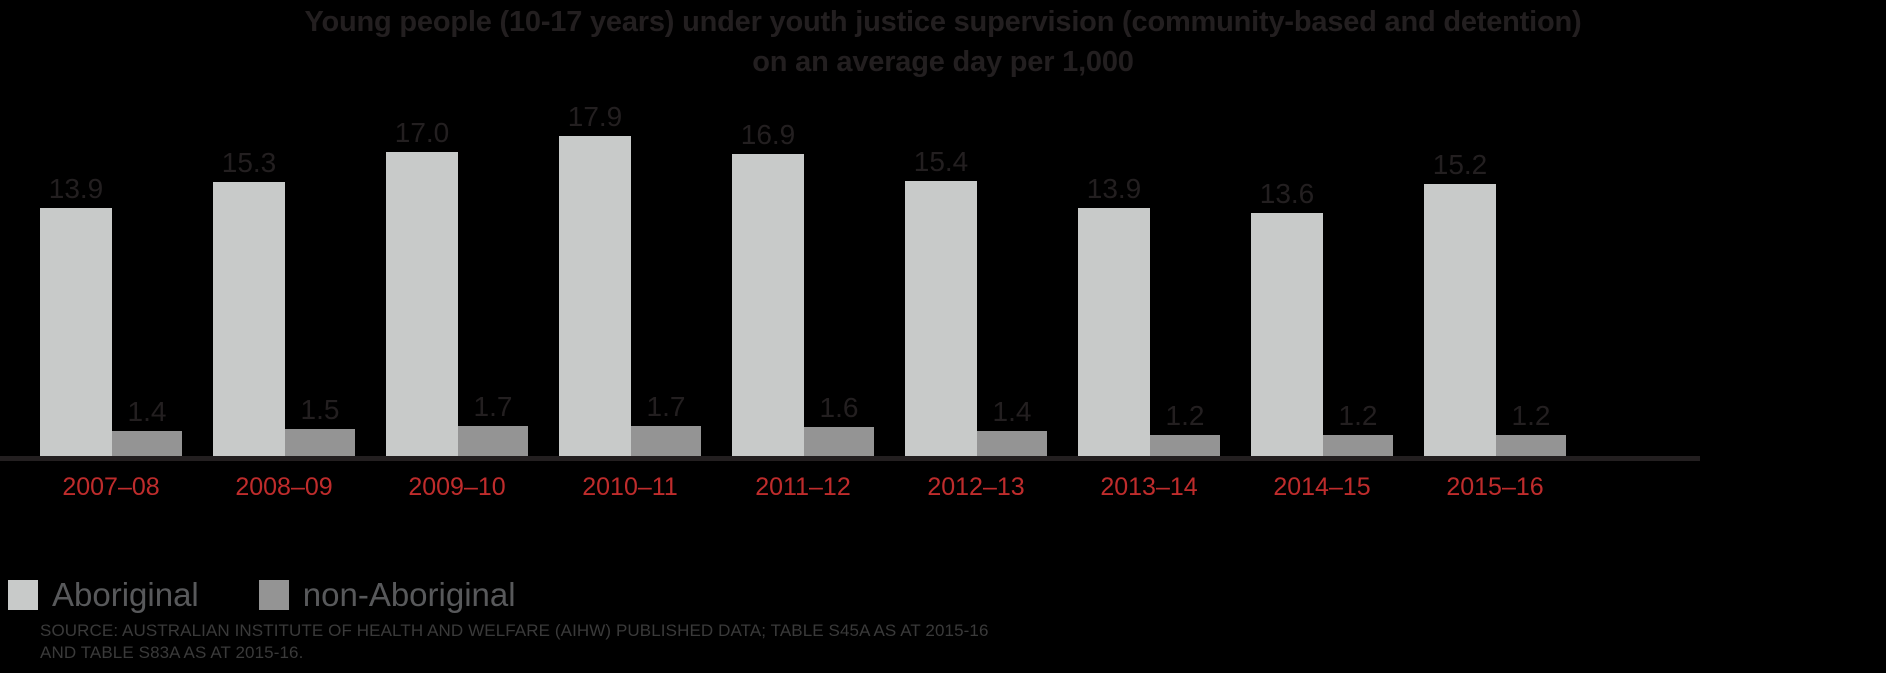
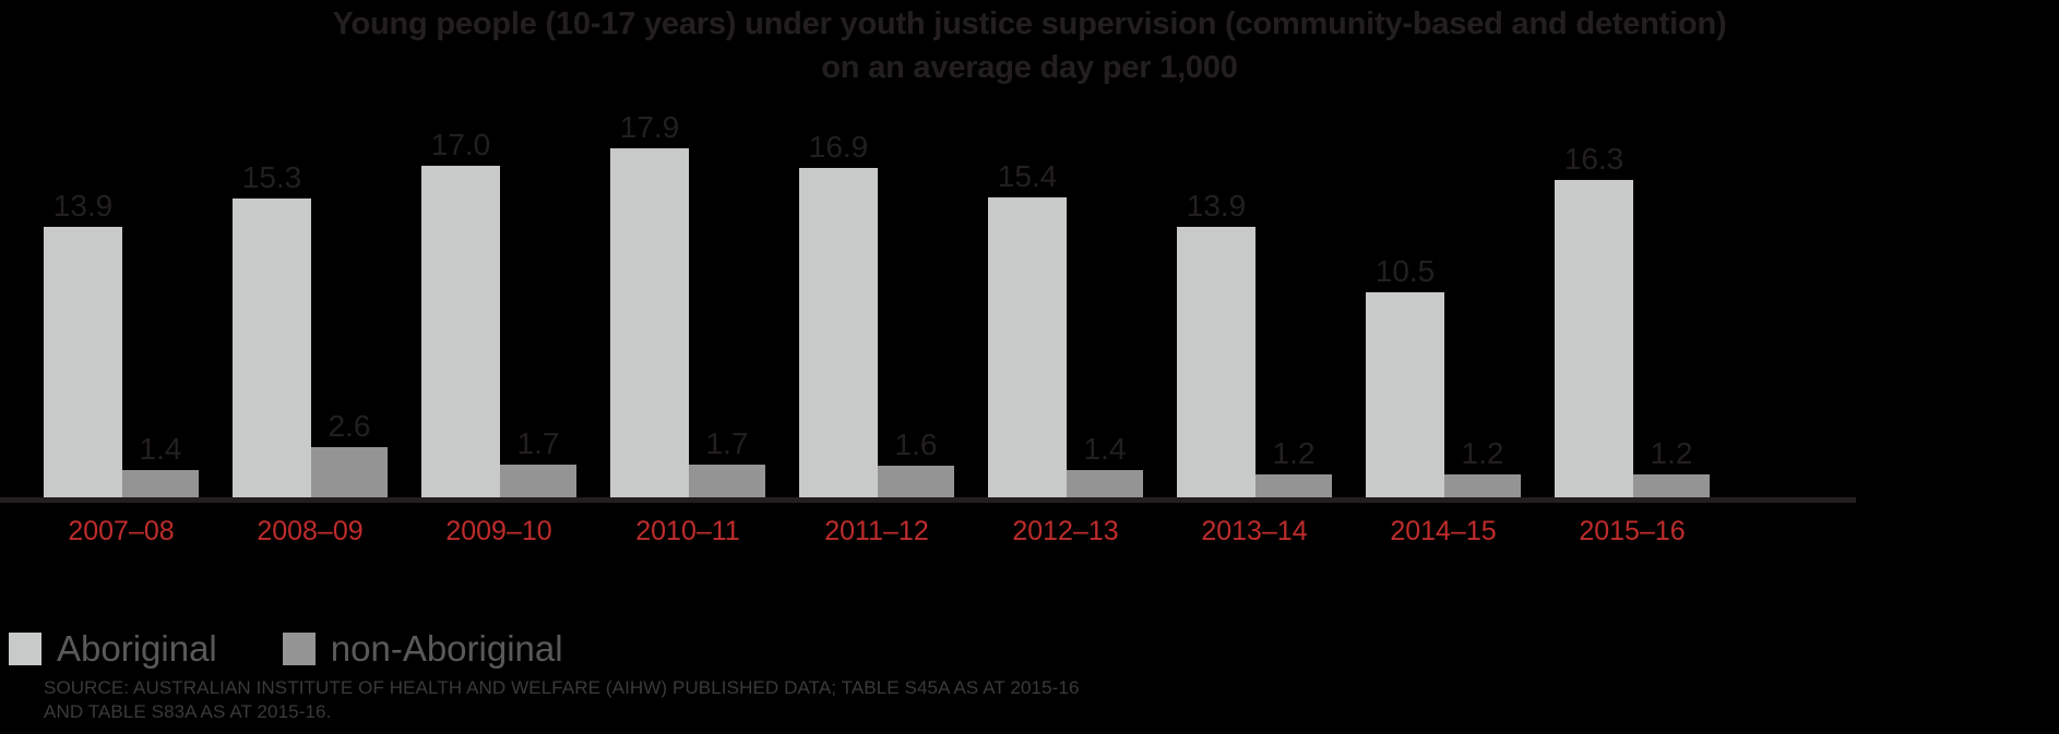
non-Aboriginal/2008–09: 1.5 -> 2.6
Aboriginal/2014–15: 13.6 -> 10.5
Aboriginal/2015–16: 15.2 -> 16.3
